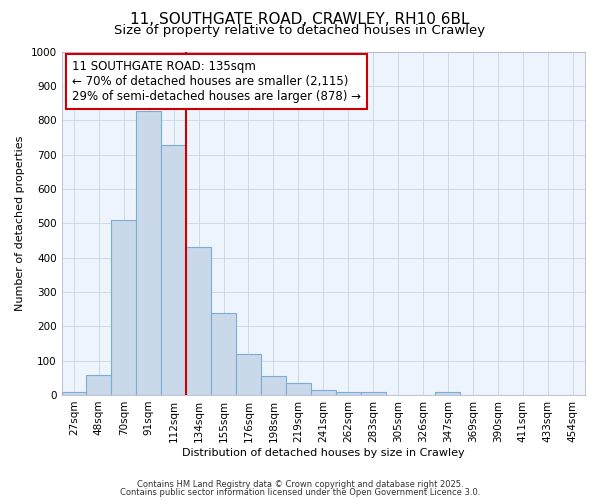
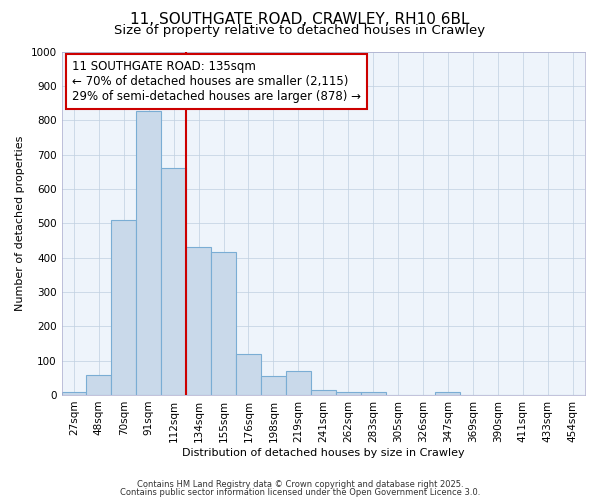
112sqm: 727 -> 660
155sqm: 240 -> 415
219sqm: 35 -> 70
